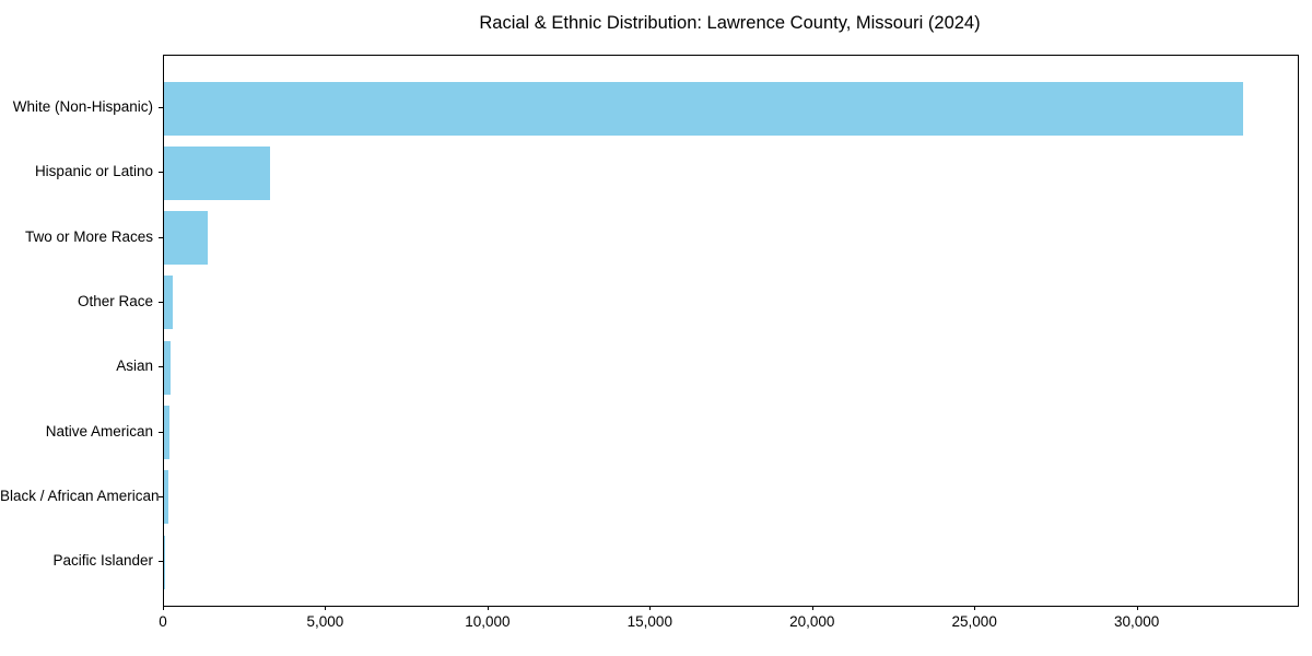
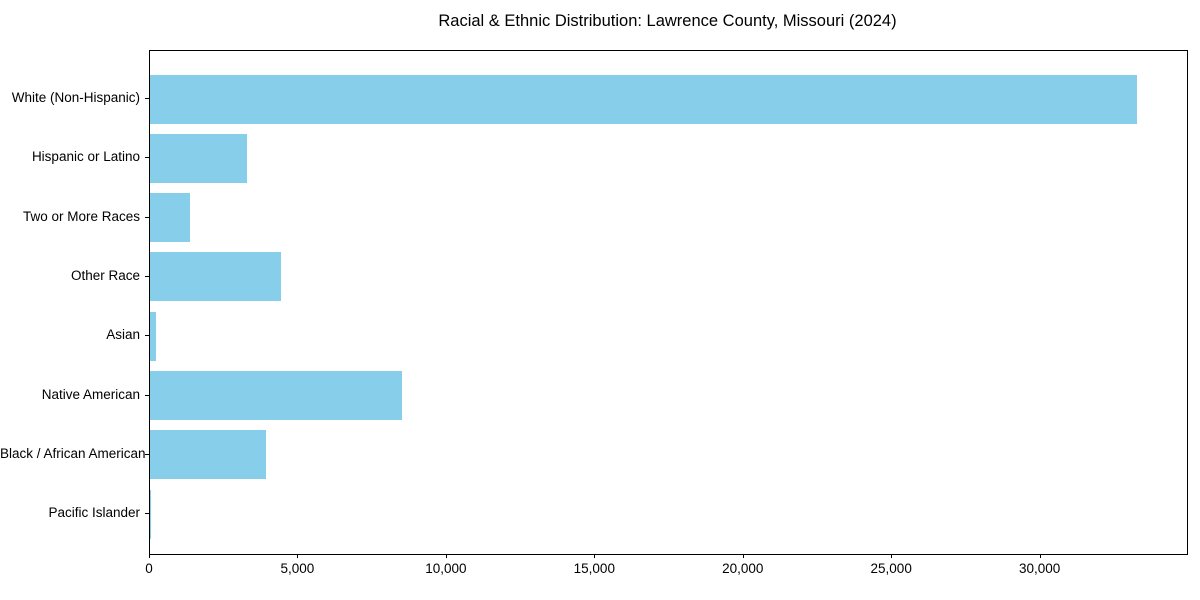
Other Race: 300 -> 4400
Native American: 200 -> 8500
Black / African American: 200 -> 3900
